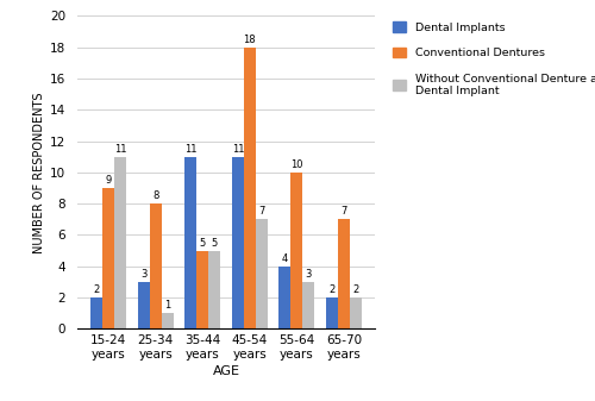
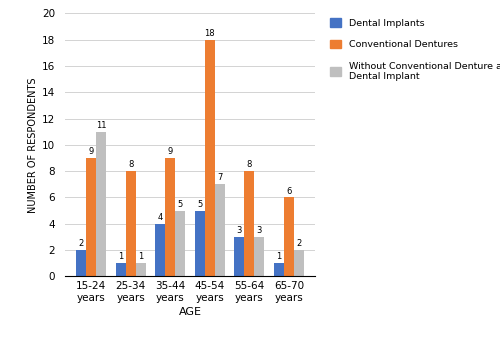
Dental Implants/25-34 years: 3 -> 1
Dental Implants/35-44 years: 11 -> 4
Conventional Dentures/35-44 years: 5 -> 9
Dental Implants/45-54 years: 11 -> 5
Dental Implants/55-64 years: 4 -> 3
Conventional Dentures/55-64 years: 10 -> 8
Dental Implants/65-70 years: 2 -> 1
Conventional Dentures/65-70 years: 7 -> 6
